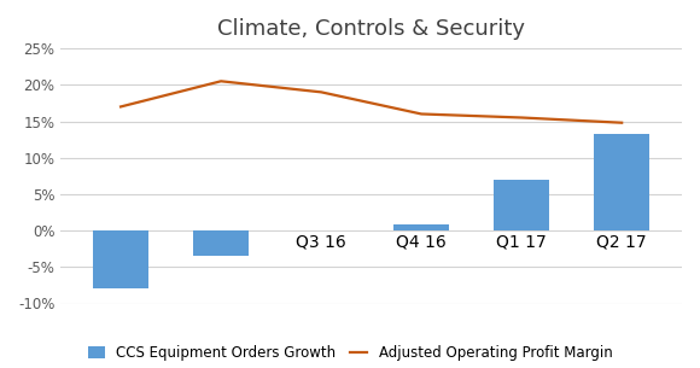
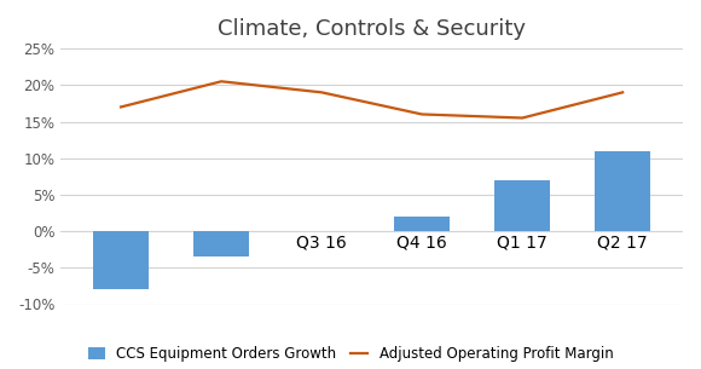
CCS Equipment Orders Growth/Q4 16: 0.8% -> 2.0%
CCS Equipment Orders Growth/Q2 17: 13.2% -> 11.0%
Adjusted Operating Profit Margin/Q2 17: 14.8% -> 19.0%
